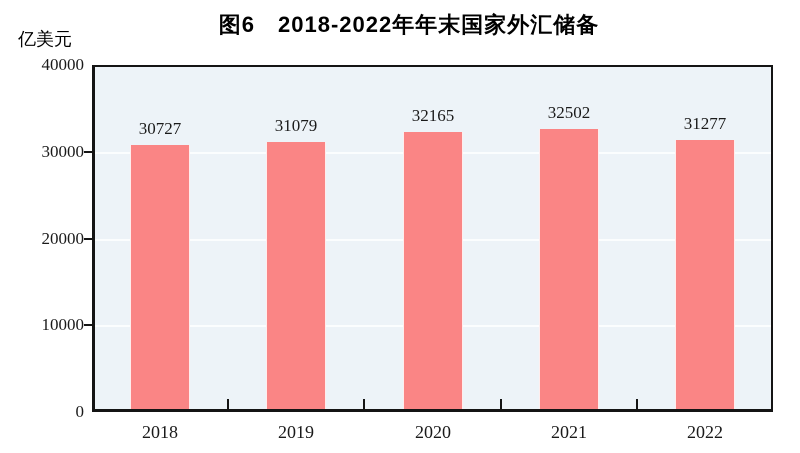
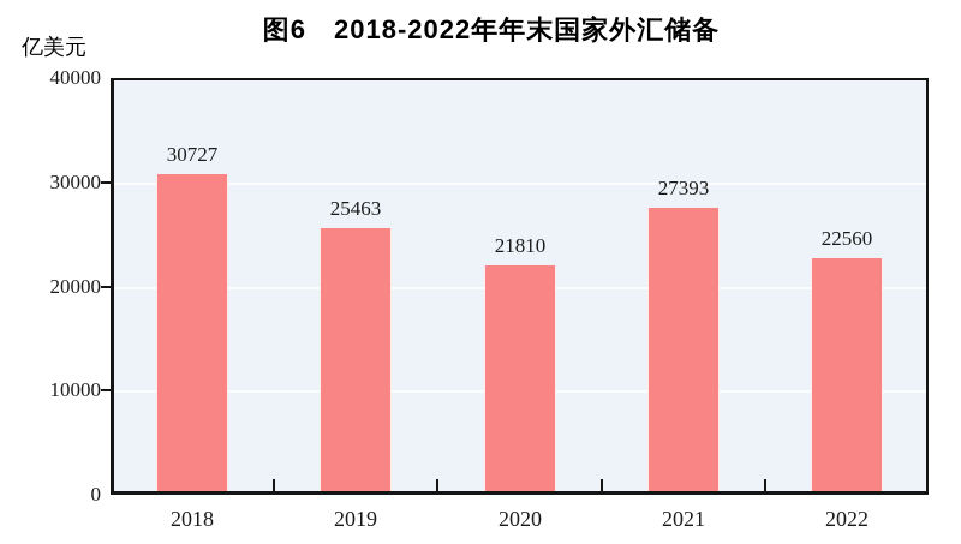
2019: 31079 -> 25463
2020: 32165 -> 21810
2021: 32502 -> 27393
2022: 31277 -> 22560
